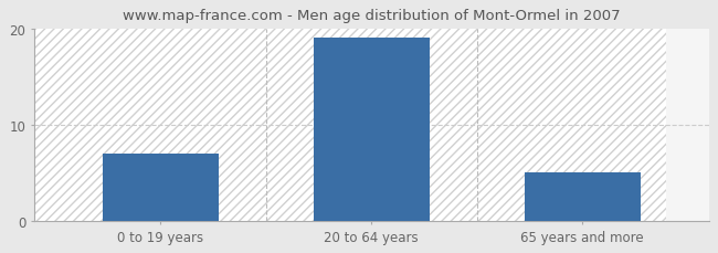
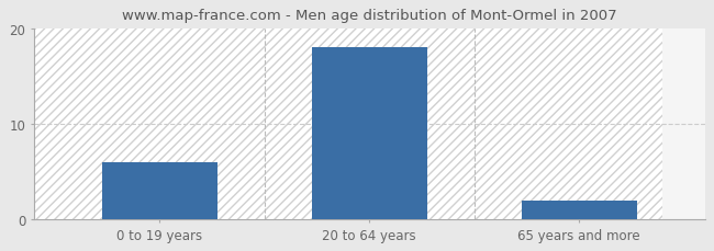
0 to 19 years: 7 -> 6
20 to 64 years: 19 -> 18
65 years and more: 5 -> 2
